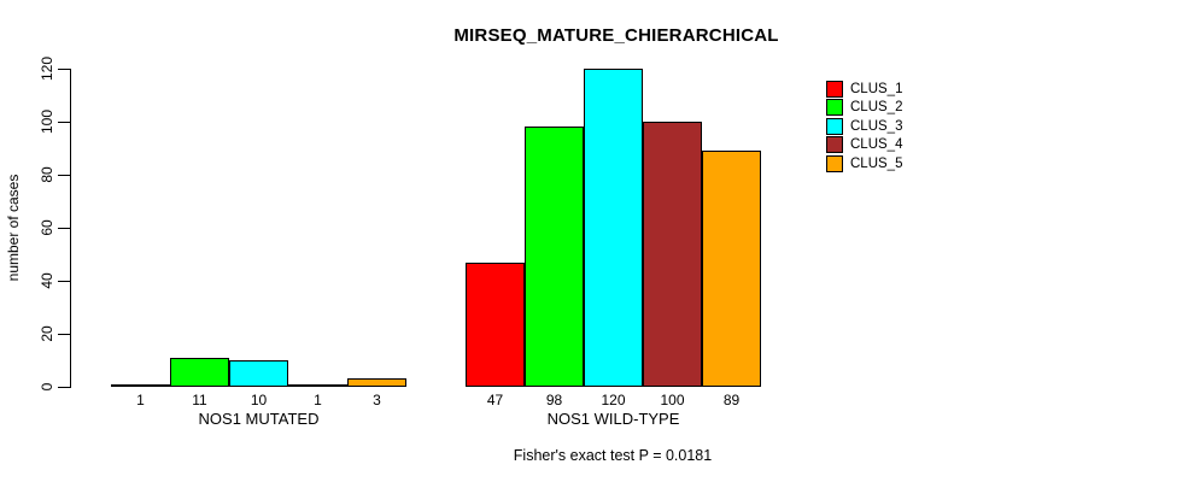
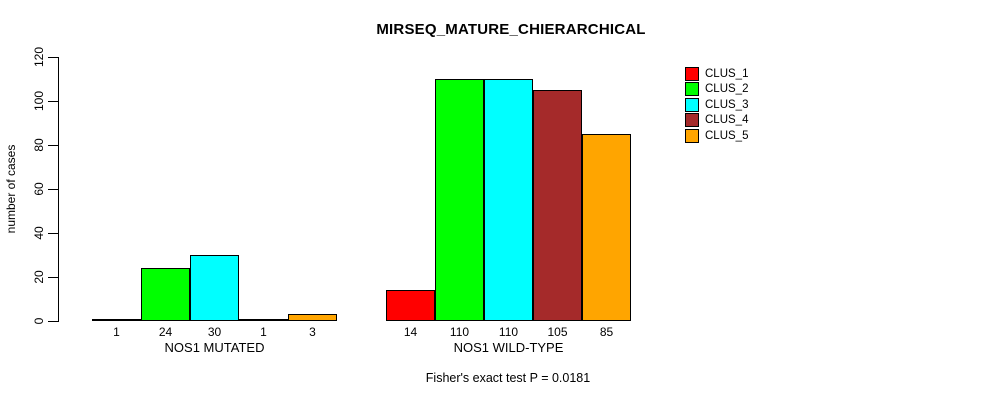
CLUS_2/NOS1 MUTATED: 11 -> 24
CLUS_3/NOS1 MUTATED: 10 -> 30
CLUS_1/NOS1 WILD-TYPE: 47 -> 14
CLUS_2/NOS1 WILD-TYPE: 98 -> 110
CLUS_3/NOS1 WILD-TYPE: 120 -> 110
CLUS_4/NOS1 WILD-TYPE: 100 -> 105
CLUS_5/NOS1 WILD-TYPE: 89 -> 85
